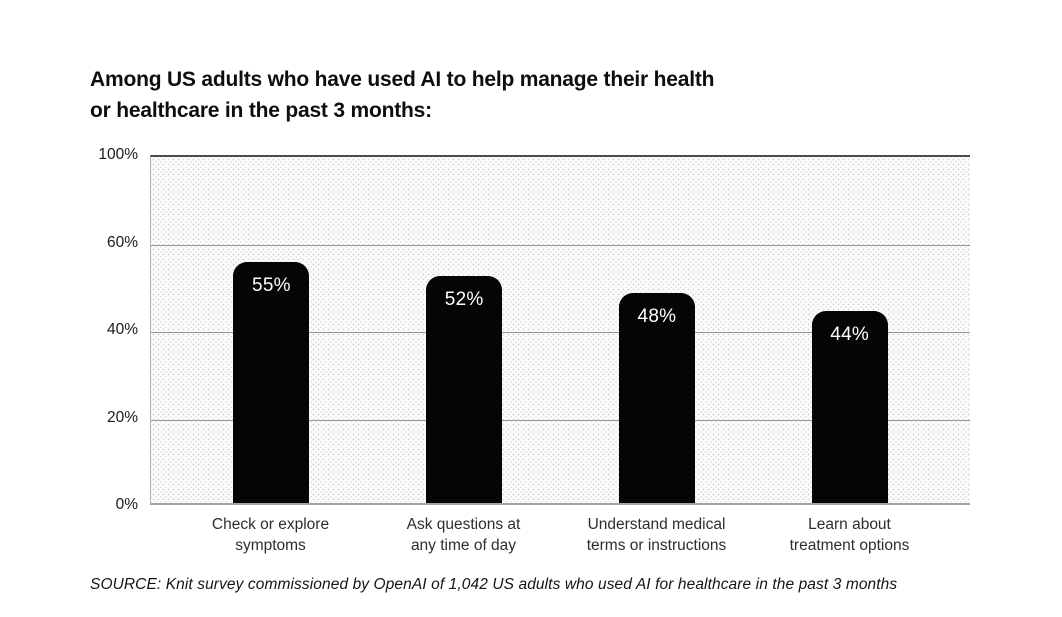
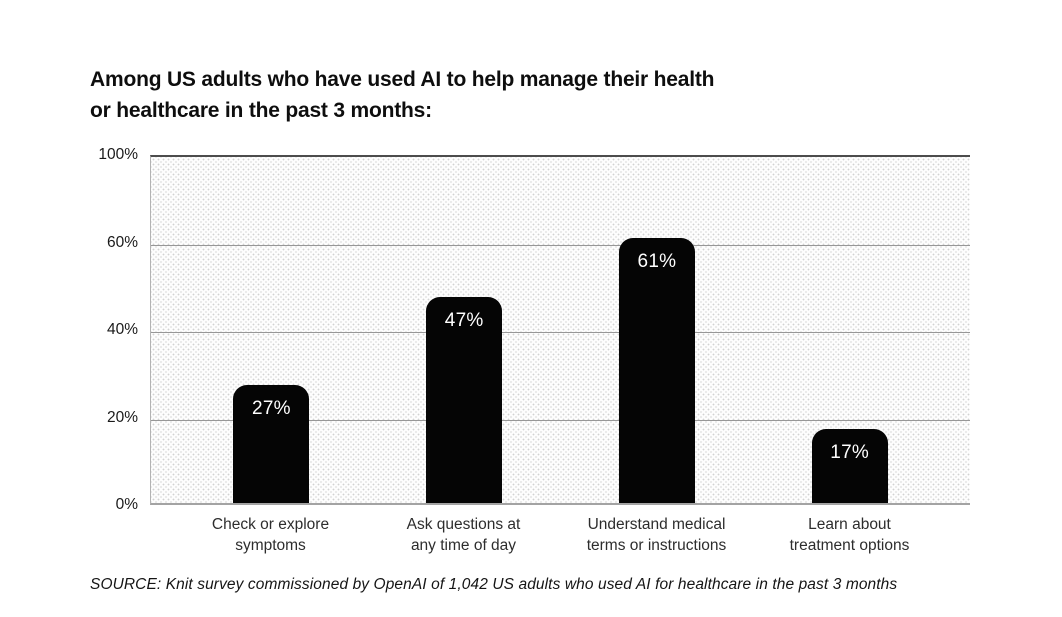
Check or explore symptoms: 55% -> 27%
Ask questions at any time of day: 52% -> 47%
Understand medical terms or instructions: 48% -> 61%
Learn about treatment options: 44% -> 17%
